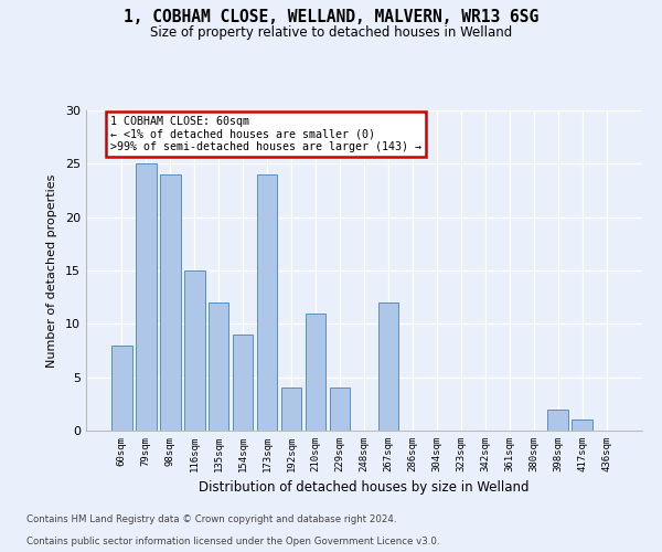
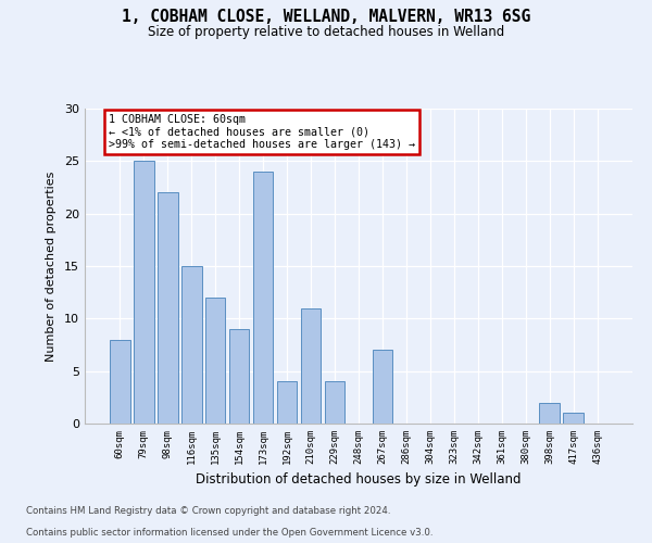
98sqm: 24 -> 22
267sqm: 12 -> 7
